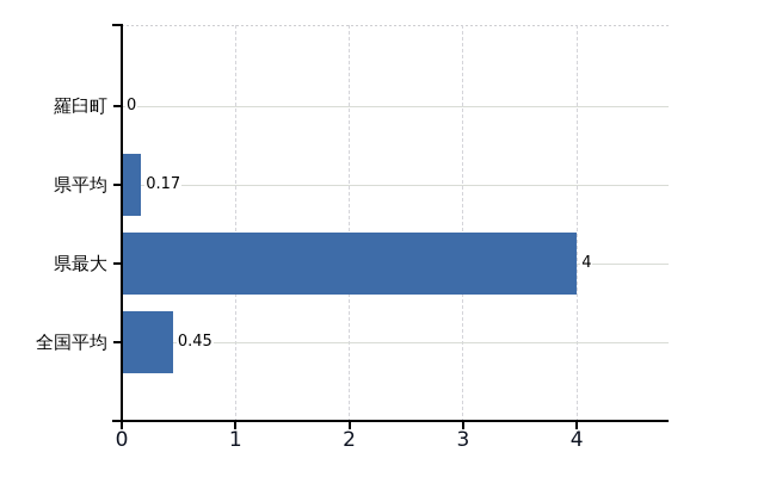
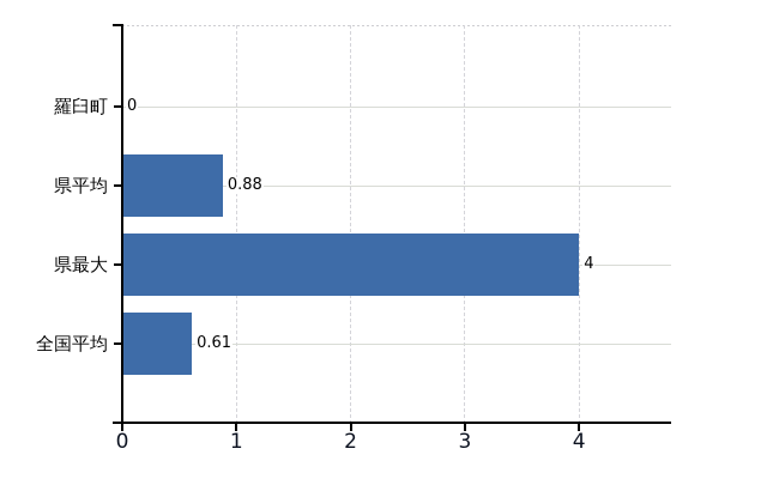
県平均: 0.17 -> 0.88
全国平均: 0.45 -> 0.61
